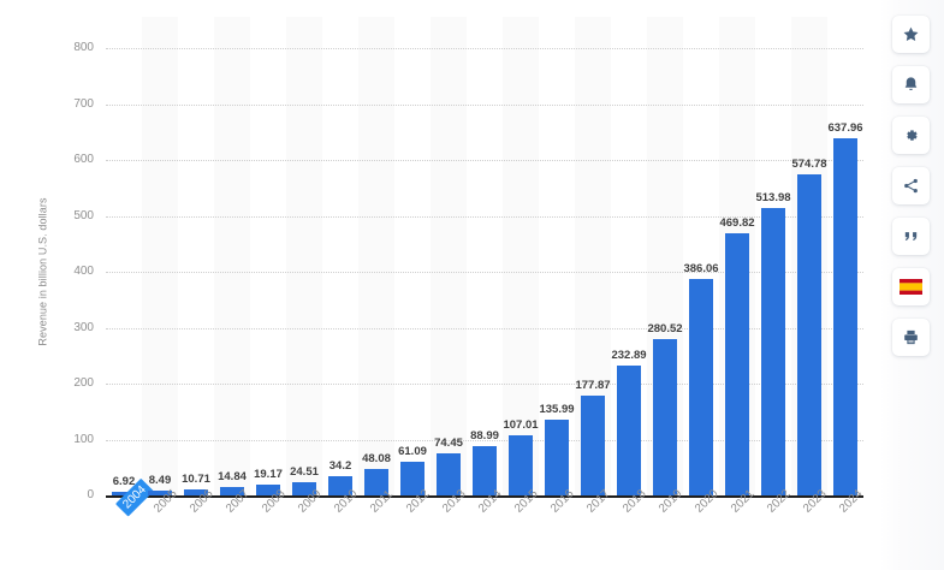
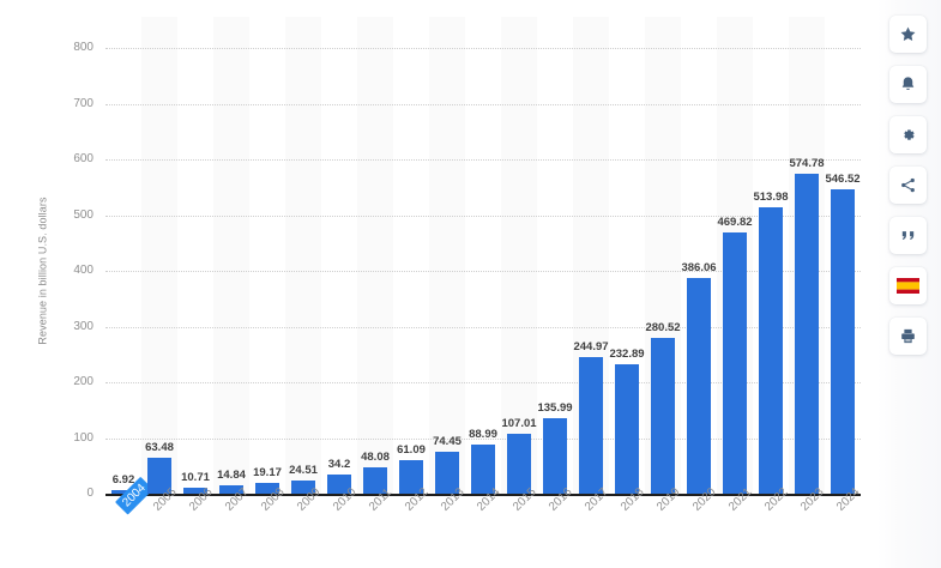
2005: 8.49 -> 63.48
2017: 177.87 -> 244.97
2024: 637.96 -> 546.52
